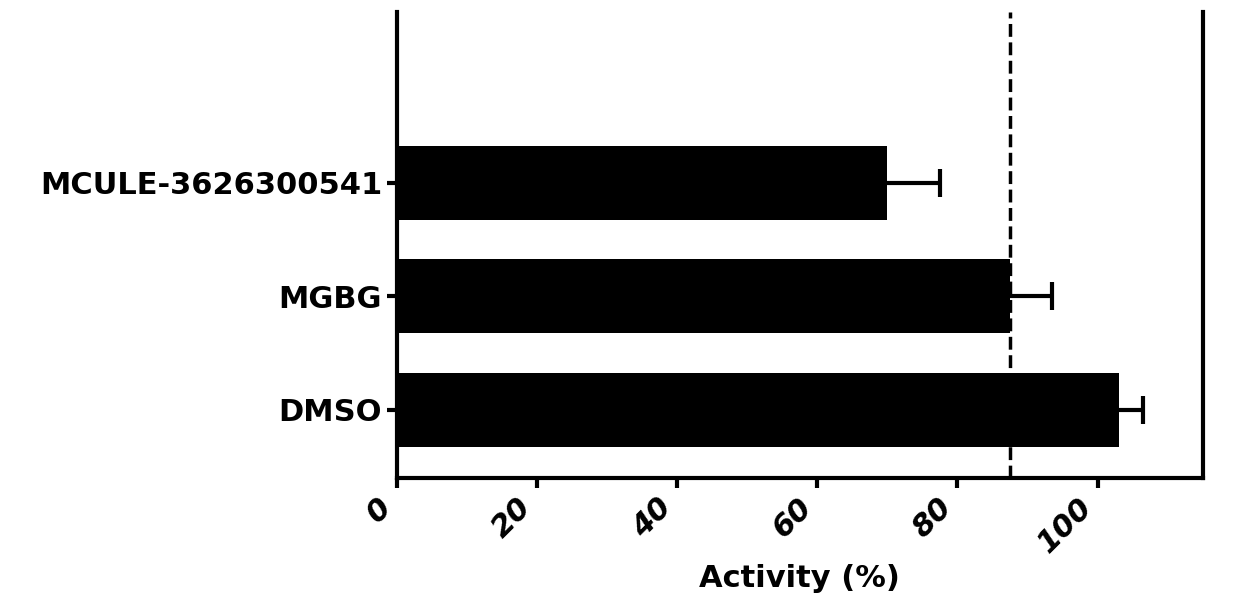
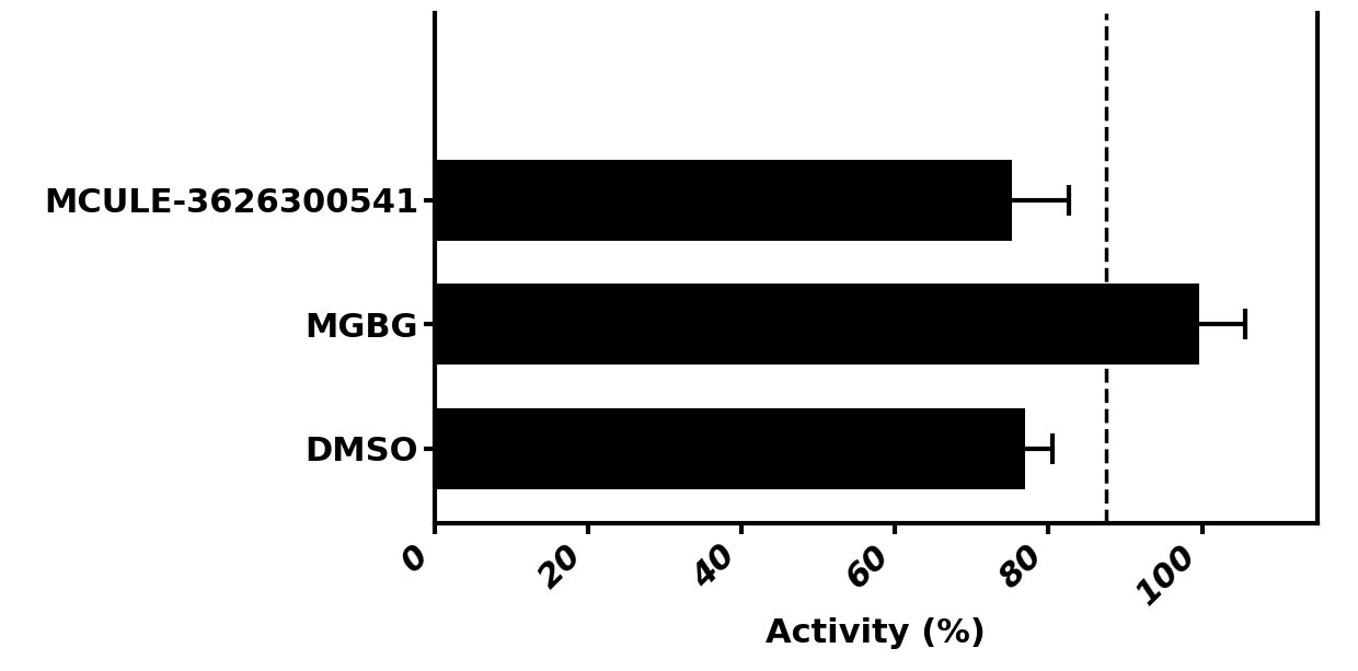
MCULE-3626300541: 70.0 -> 75.2
MGBG: 87.5 -> 99.6
DMSO: 103.0 -> 77.0
